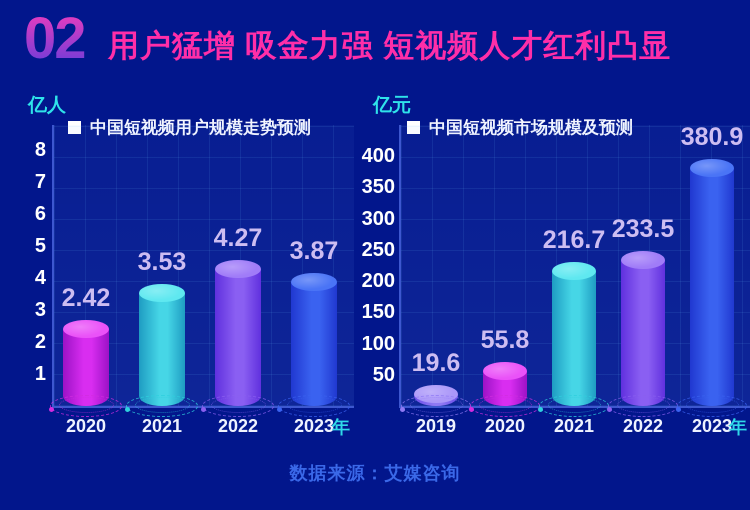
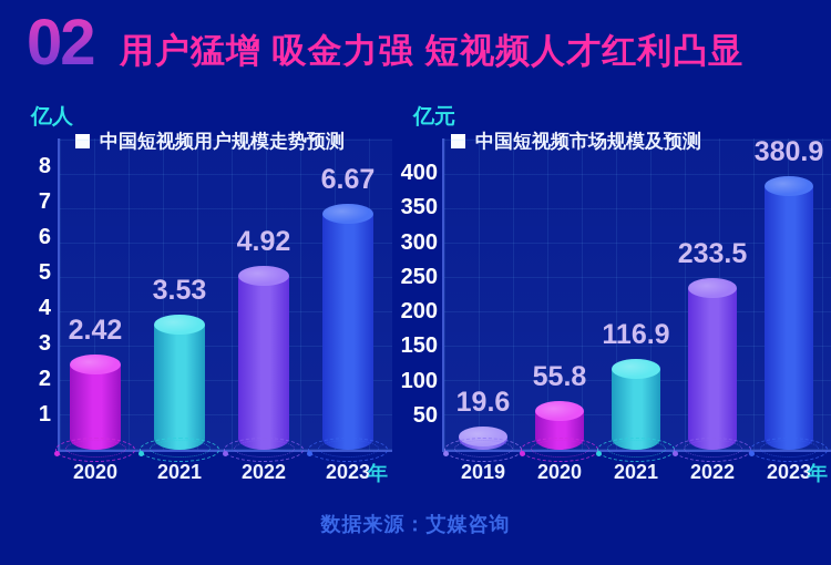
中国短视频用户规模走势预测/2022: 4.27 -> 4.92
中国短视频用户规模走势预测/2023: 3.87 -> 6.67
中国短视频市场规模及预测/2021: 216.7 -> 116.9
